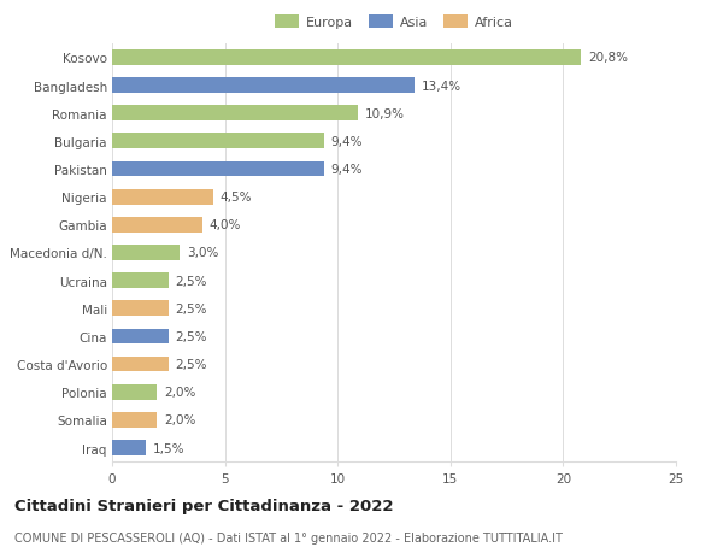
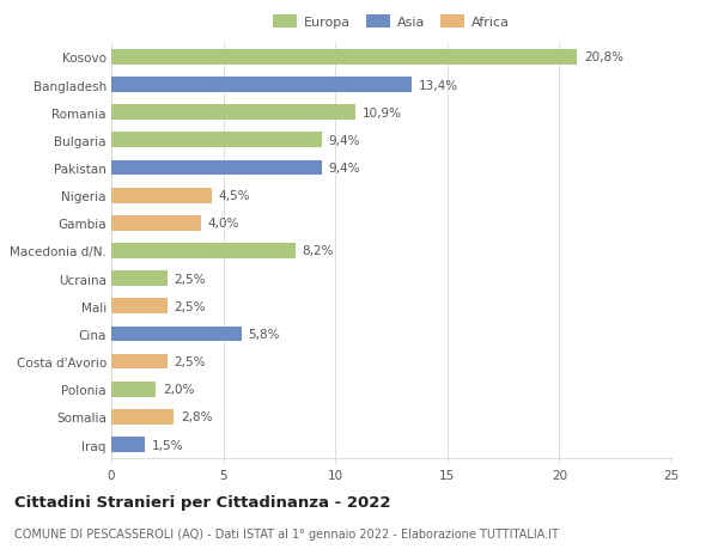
Macedonia d/N.: 3,0% -> 8,2%
Cina: 2,5% -> 5,8%
Somalia: 2,0% -> 2,8%
